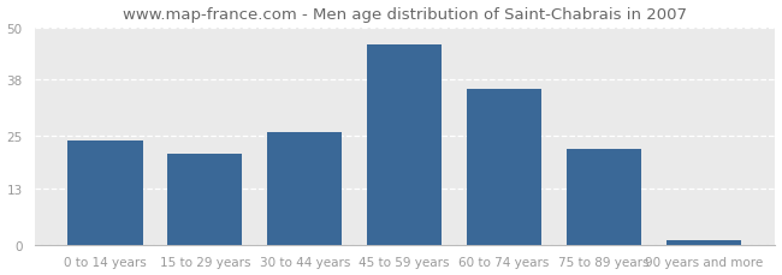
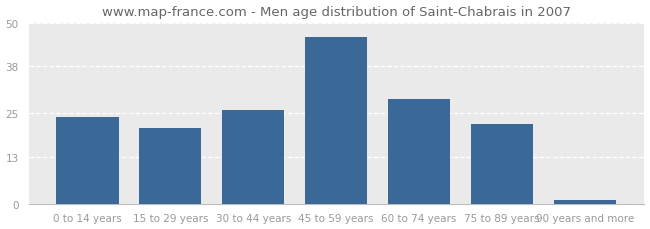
60 to 74 years: 36 -> 29
